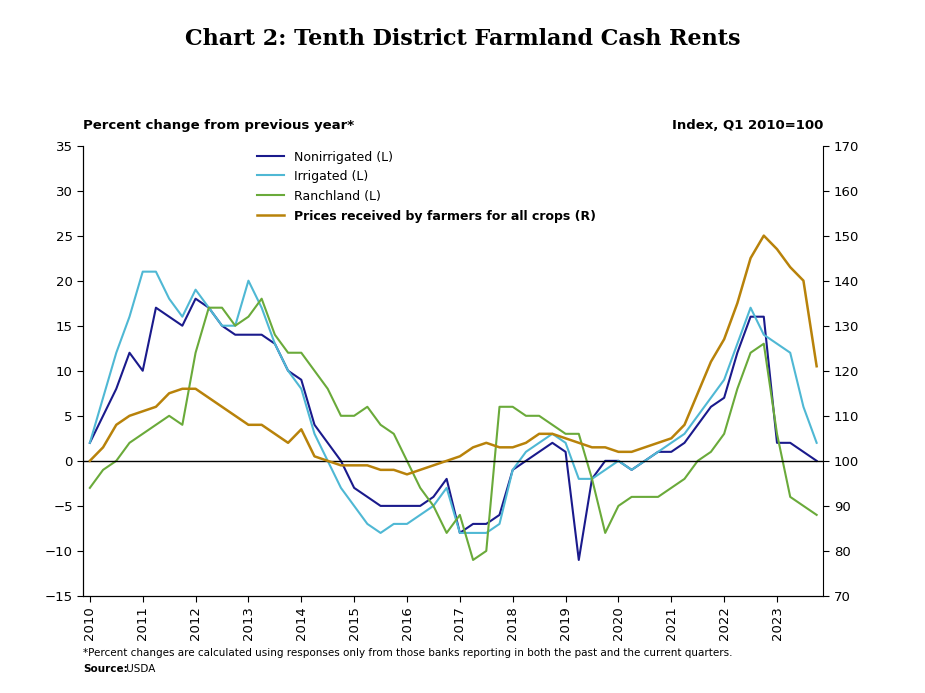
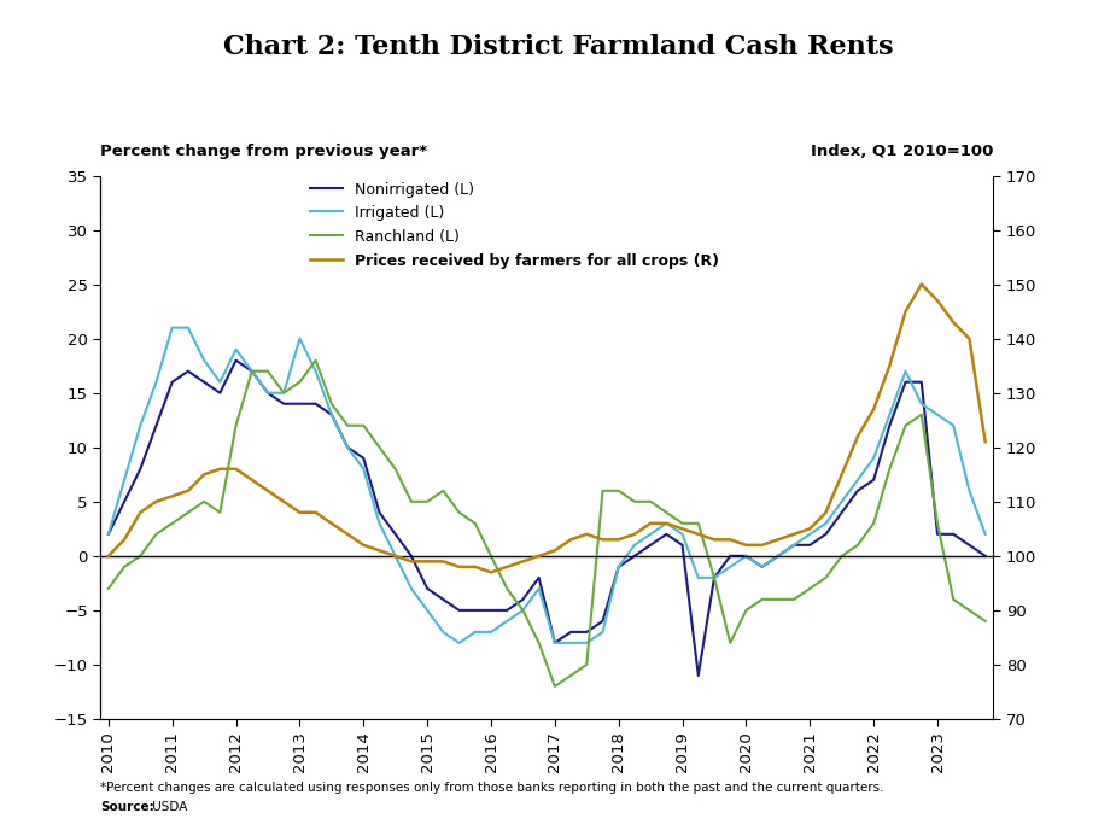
Nonirrigated (L)/2011: 10 -> 16
Prices received by farmers for all crops (R)/2014: 107 -> 102
Ranchland (L)/2017: -6 -> -12
